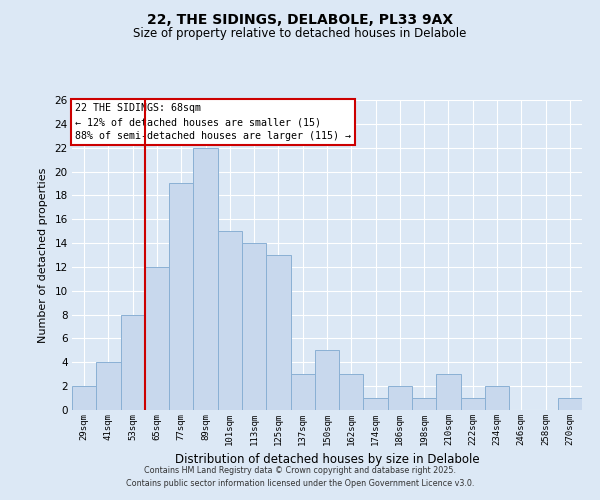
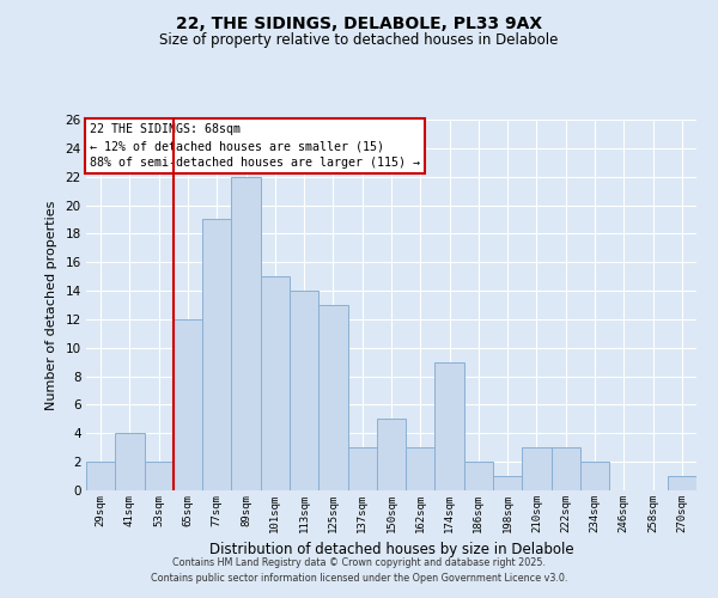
53sqm: 8 -> 2
174sqm: 1 -> 9
222sqm: 1 -> 3
